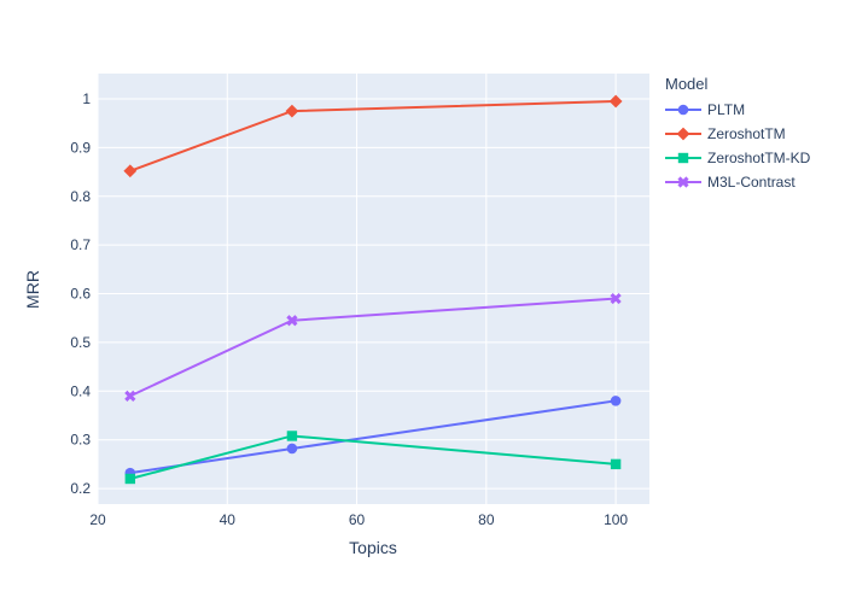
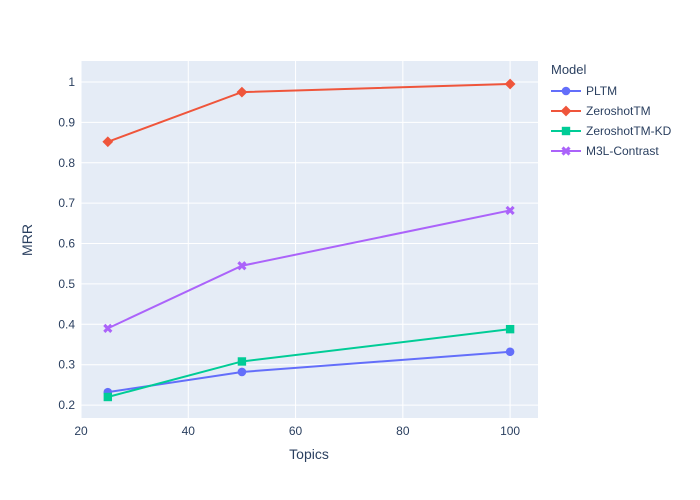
PLTM/100: 0.38 -> 0.33
ZeroshotTM-KD/100: 0.25 -> 0.39
M3L-Contrast/100: 0.59 -> 0.68
